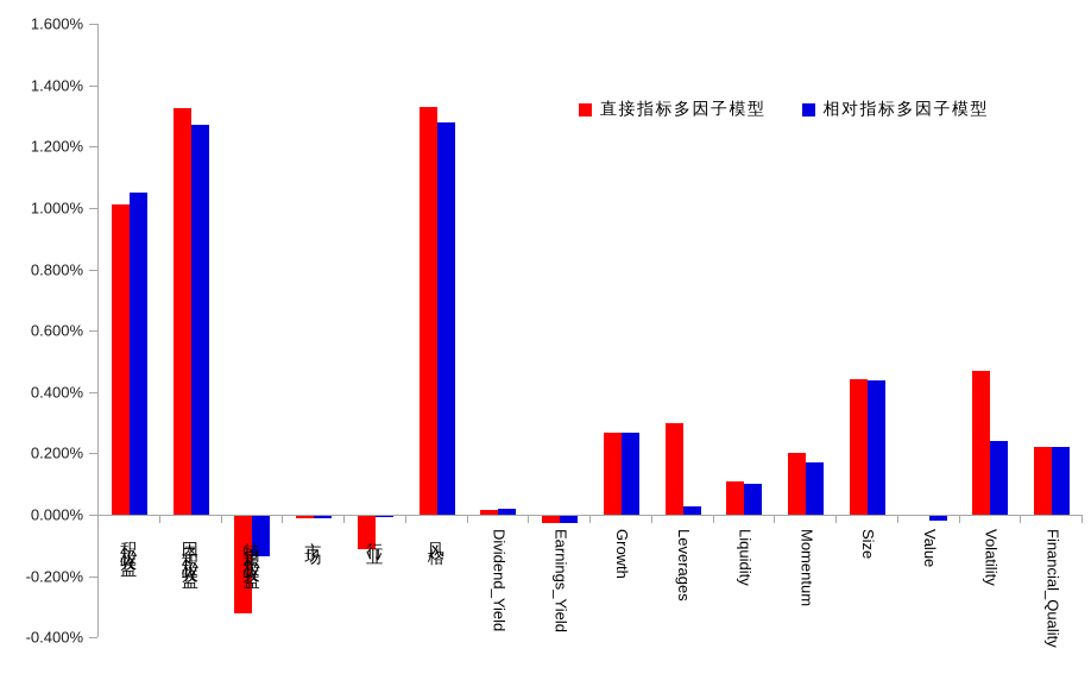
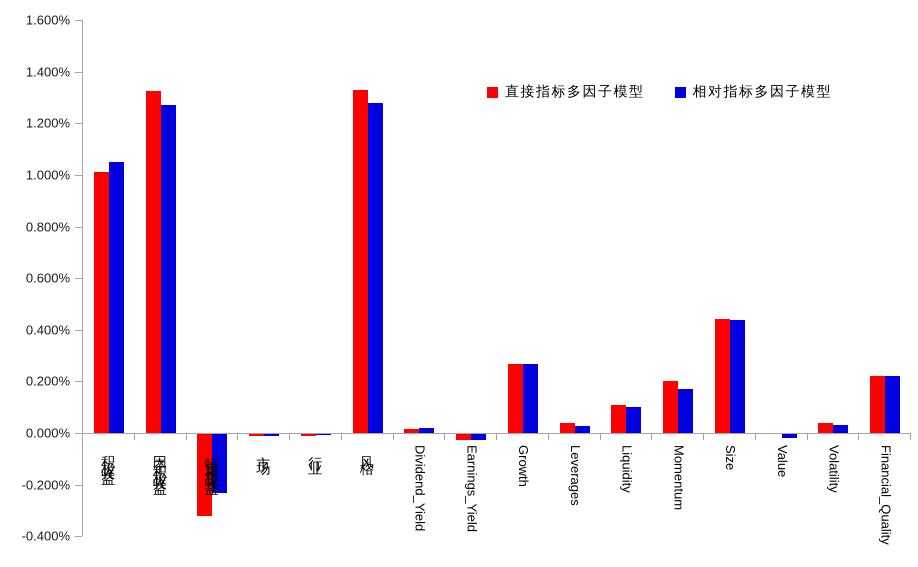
相对指标多因子模型/特定积极收益: -0.13% -> -0.23%
直接指标多因子模型/行业: -0.11% -> -0.01%
直接指标多因子模型/Leverages: 0.30% -> 0.04%
直接指标多因子模型/Volatility: 0.47% -> 0.04%
相对指标多因子模型/Volatility: 0.24% -> 0.03%
